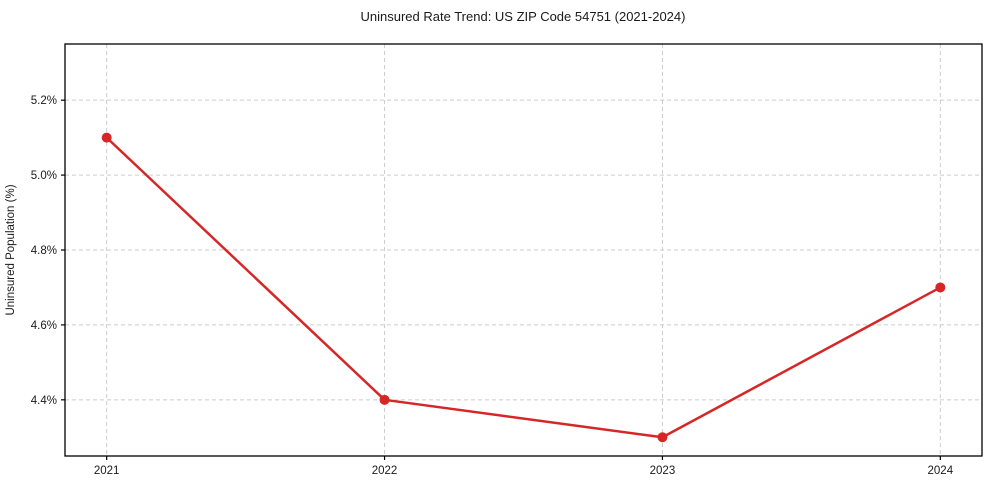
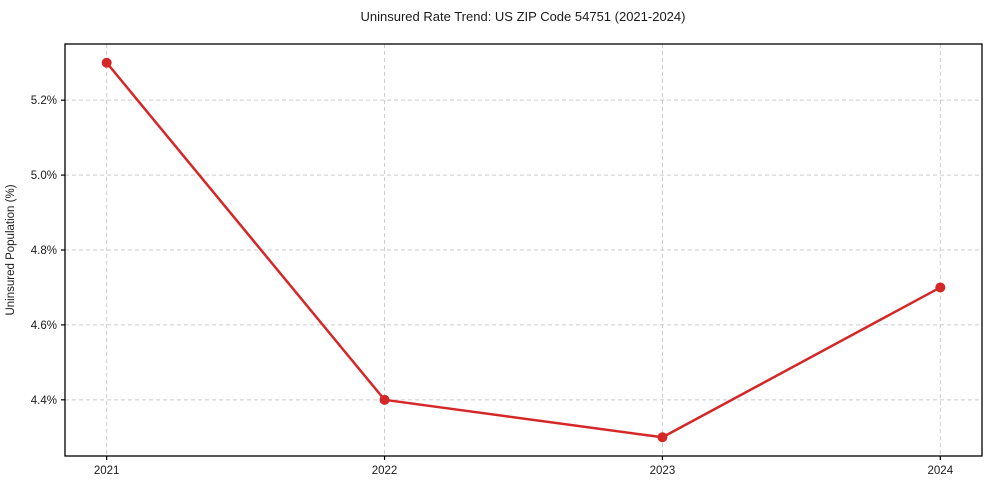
2021: 5.1% -> 5.3%
